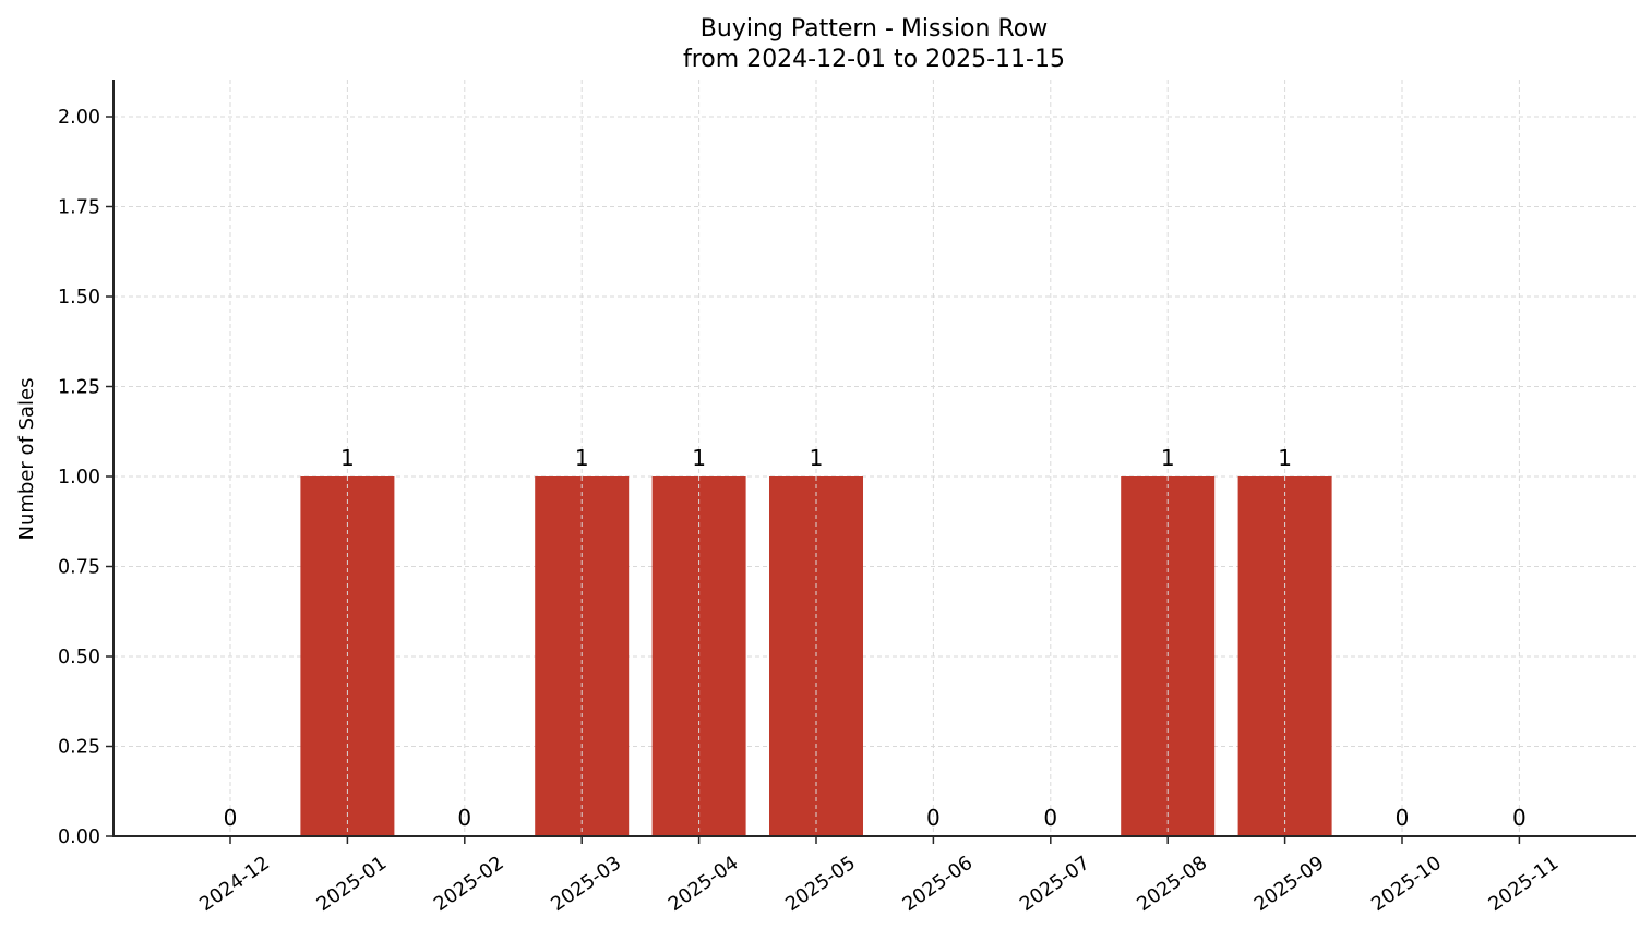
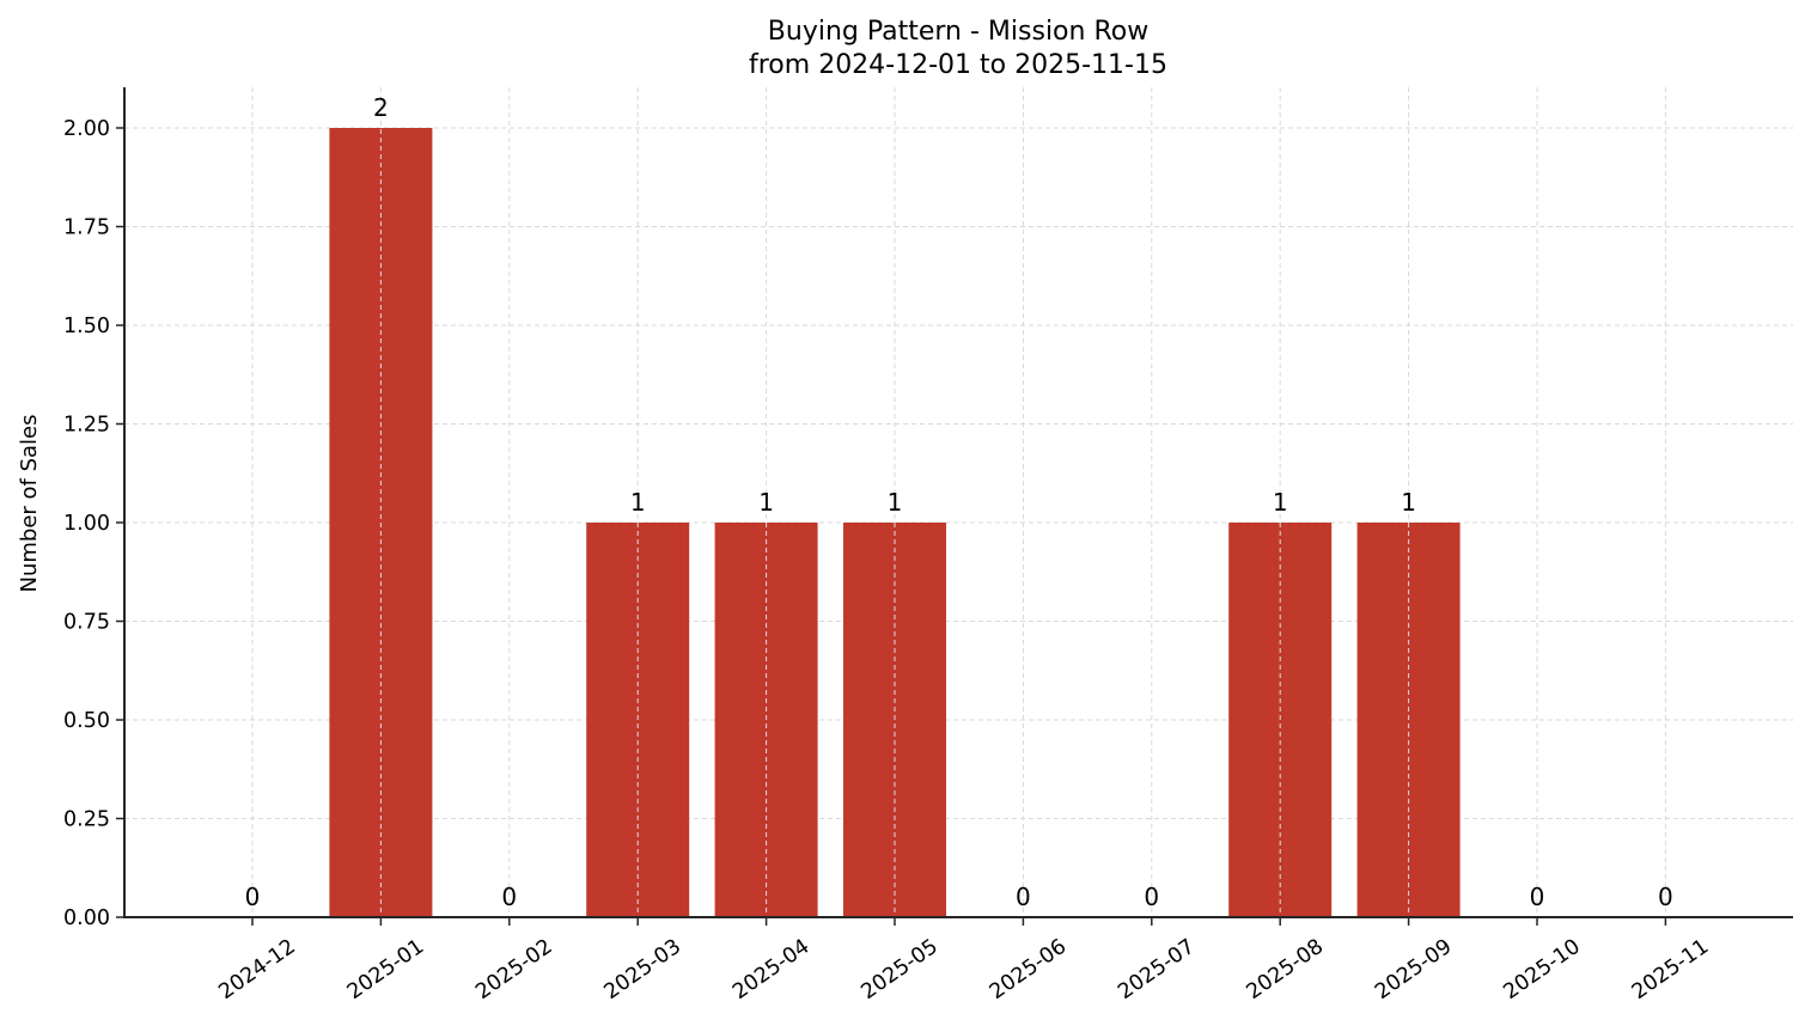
2025-01: 1 -> 2
